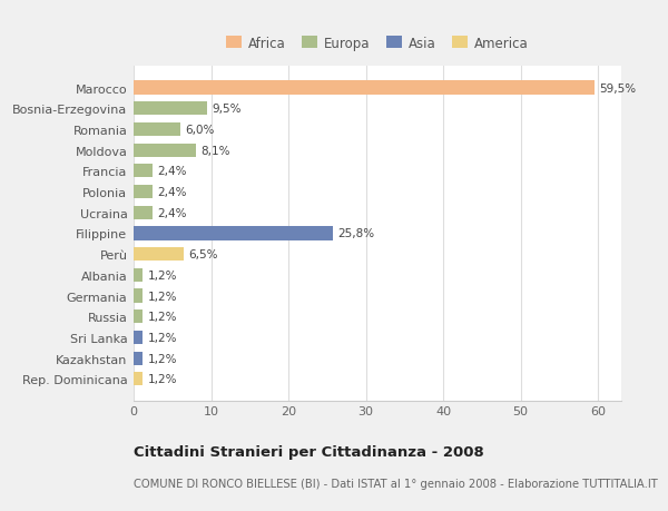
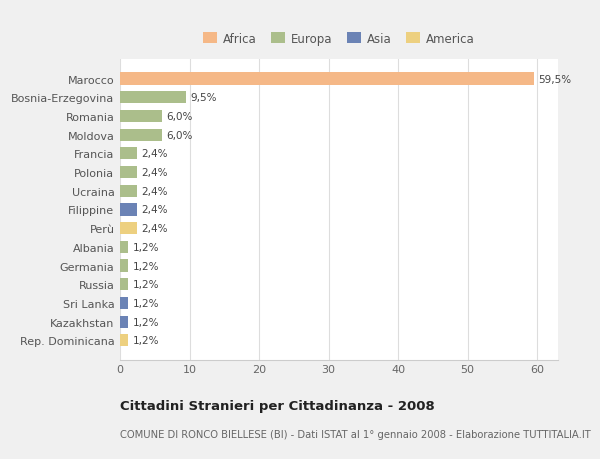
Moldova: 8,1% -> 6,0%
Filippine: 25,8% -> 2,4%
Perù: 6,5% -> 2,4%
